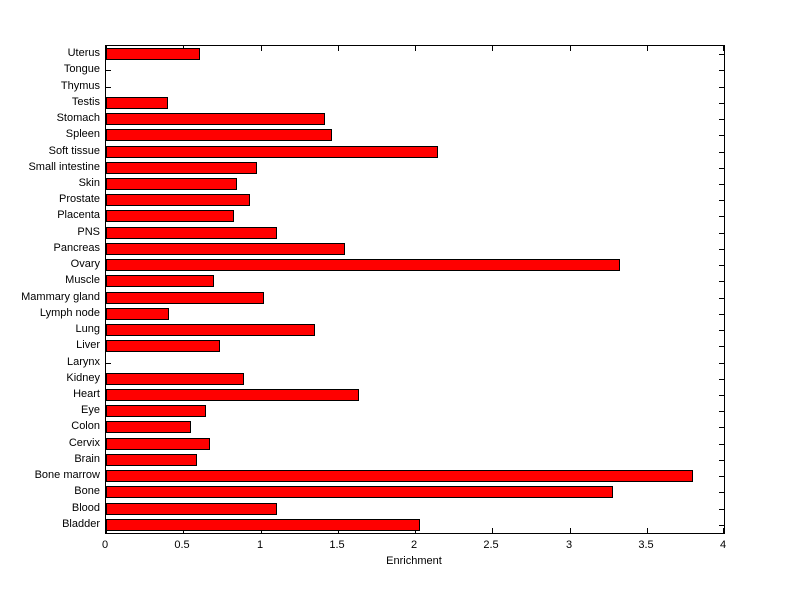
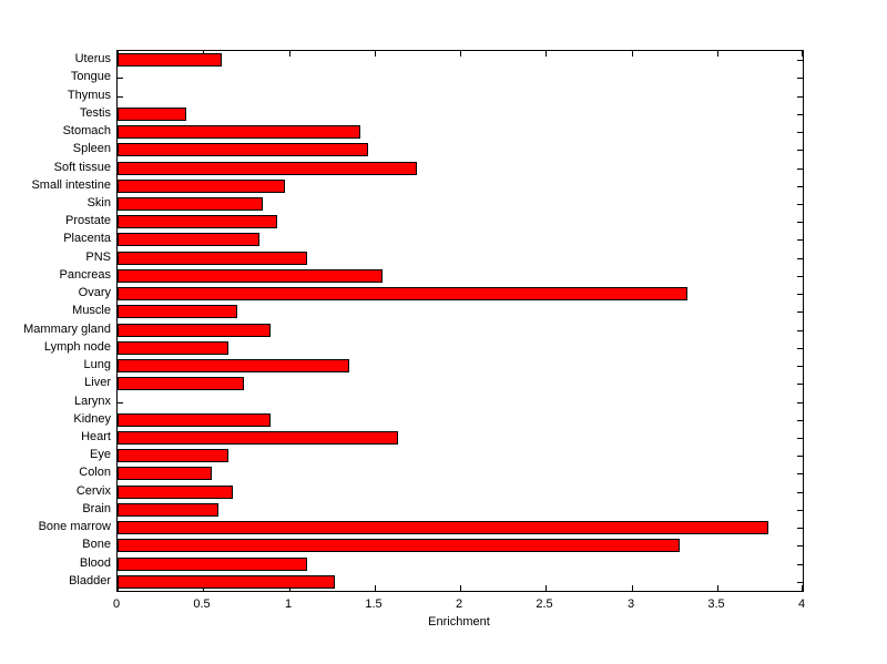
Soft tissue: 2.15 -> 1.75
Mammary gland: 1.02 -> 0.89
Lymph node: 0.41 -> 0.65
Bladder: 2.03 -> 1.27
